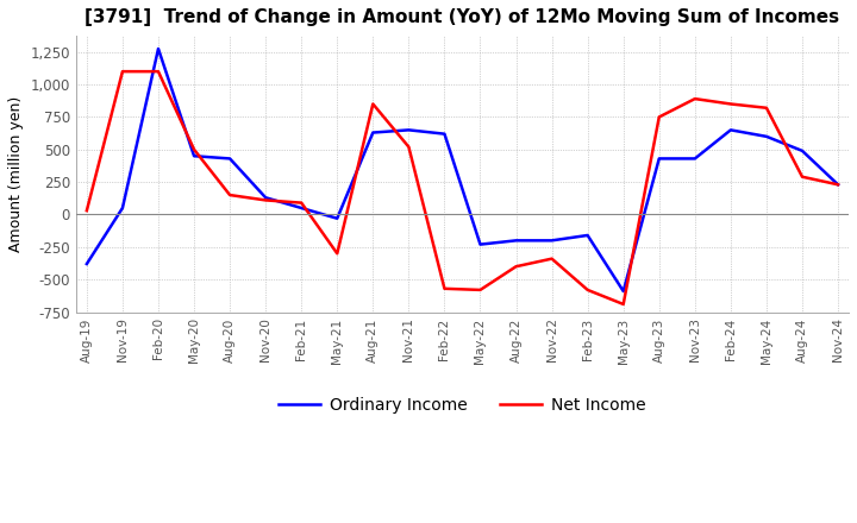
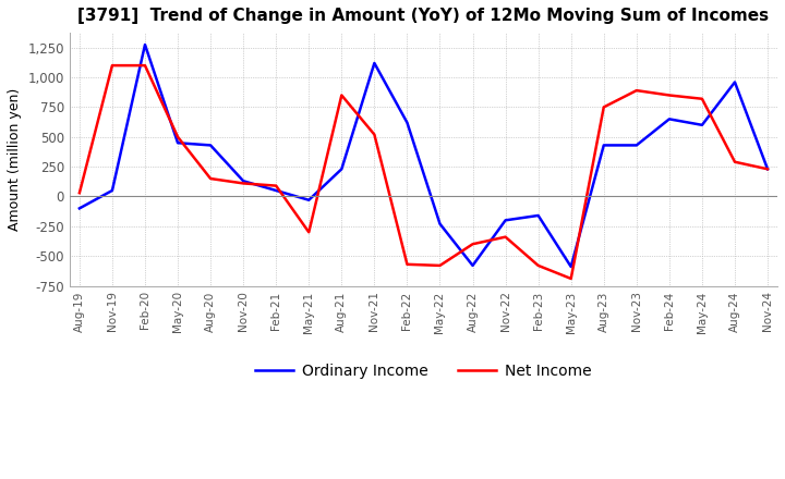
Ordinary Income/Aug-19: -380 -> -100
Ordinary Income/Aug-21: 630 -> 230
Ordinary Income/Nov-21: 650 -> 1,120
Ordinary Income/Aug-22: -200 -> -580
Ordinary Income/Aug-24: 490 -> 960
